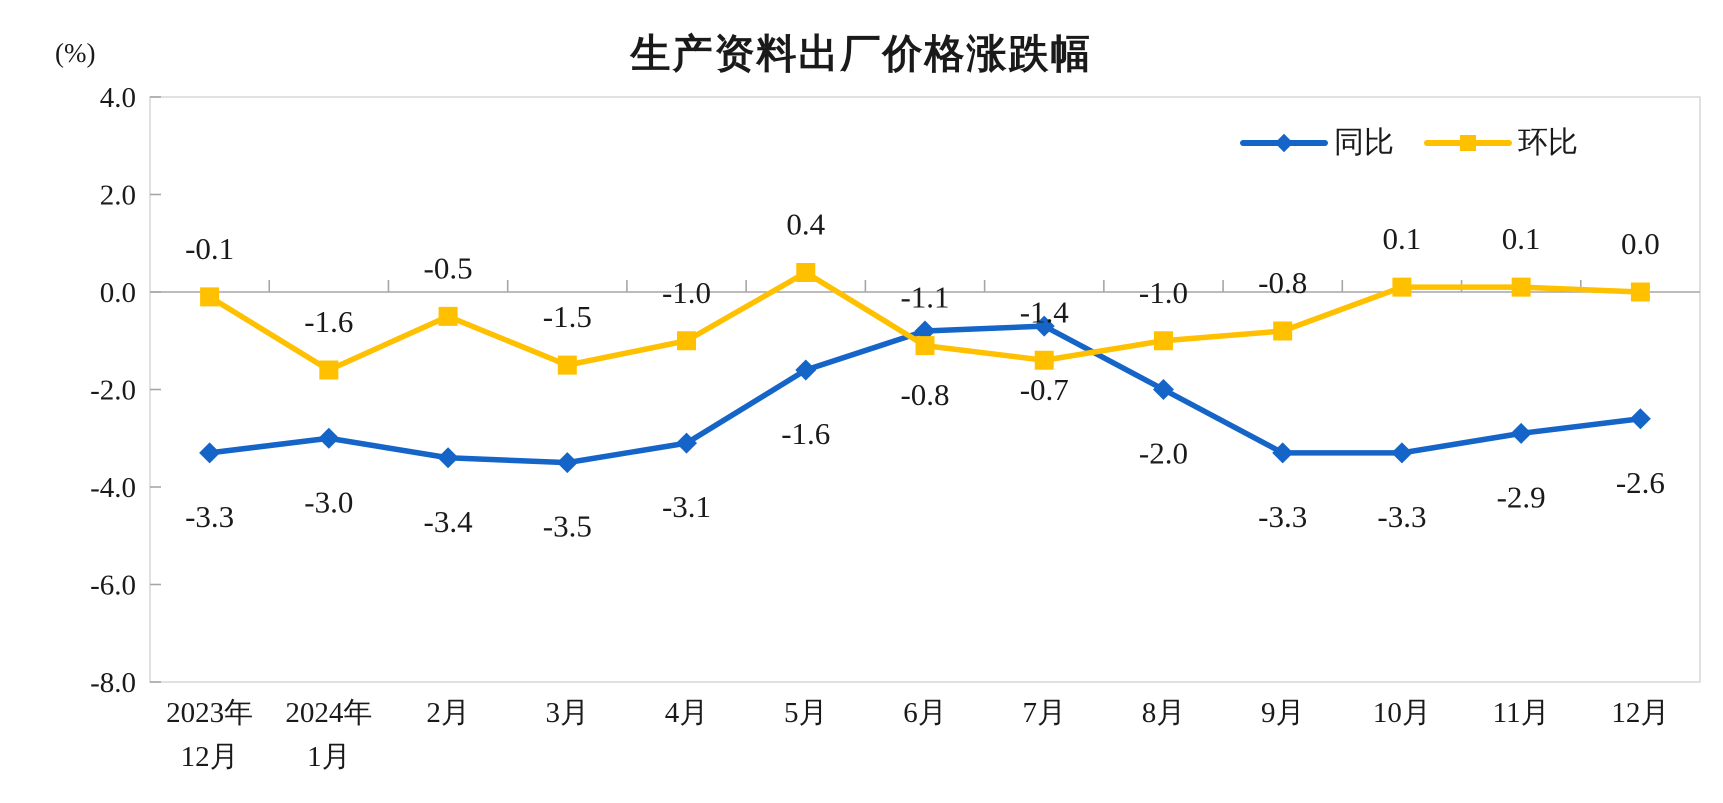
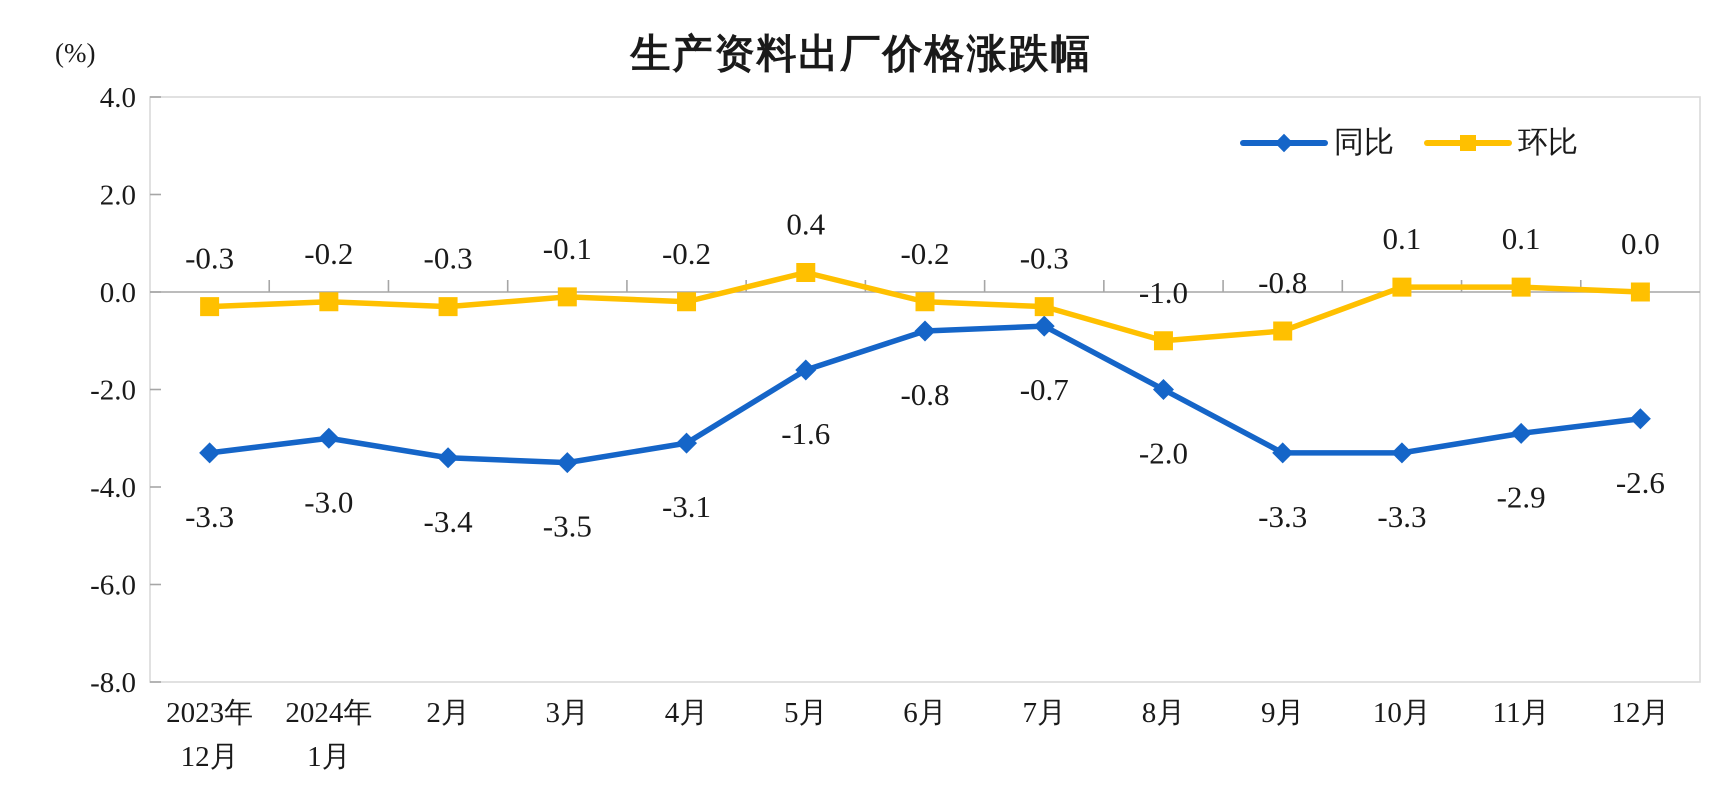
环比/2023年12月: -0.1 -> -0.3
环比/2024年1月: -1.6 -> -0.2
环比/2月: -0.5 -> -0.3
环比/3月: -1.5 -> -0.1
环比/4月: -1.0 -> -0.2
环比/6月: -1.1 -> -0.2
环比/7月: -1.4 -> -0.3
